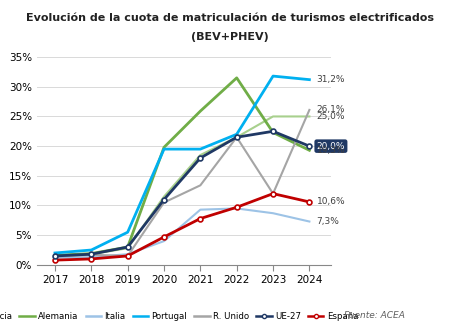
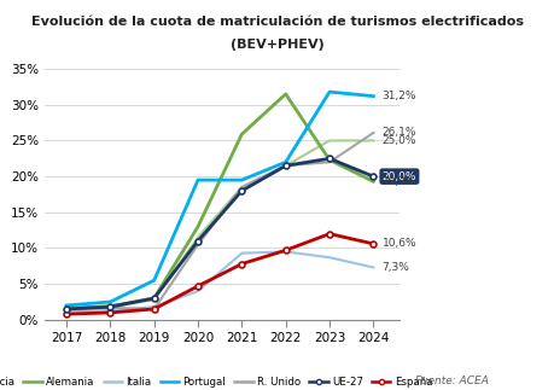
Alemania/2020: 19.8% -> 13.0%
R. Unido/2021: 13.4% -> 18.5%
R. Unido/2023: 12.0% -> 22.0%
